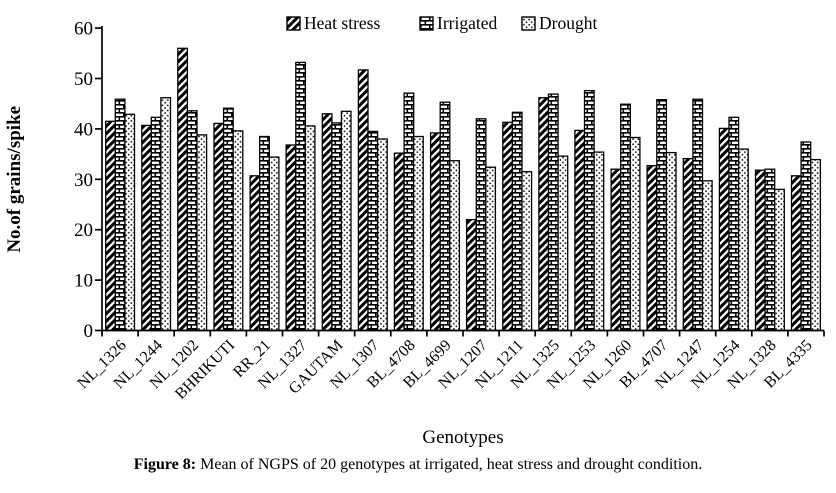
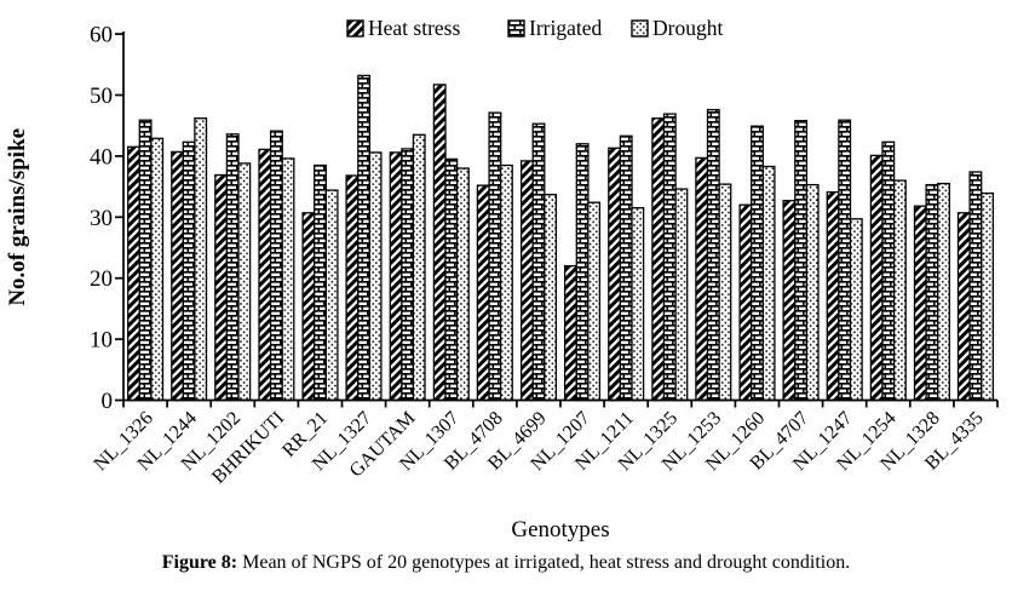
Heat stress/NL_1202: 56 -> 37
Heat stress/GAUTAM: 43 -> 41
Irrigated/NL_1328: 32 -> 35
Drought/NL_1328: 28 -> 36
